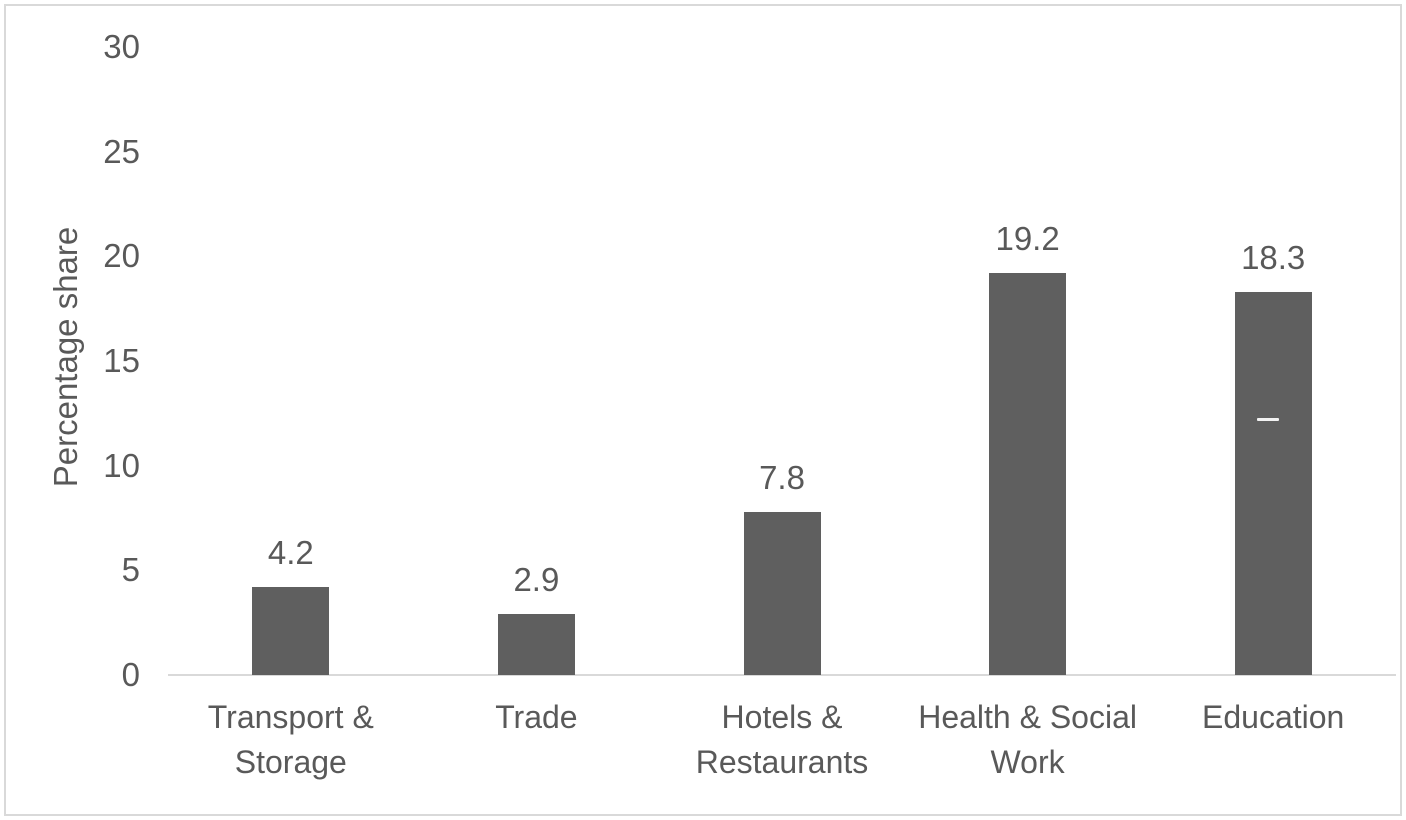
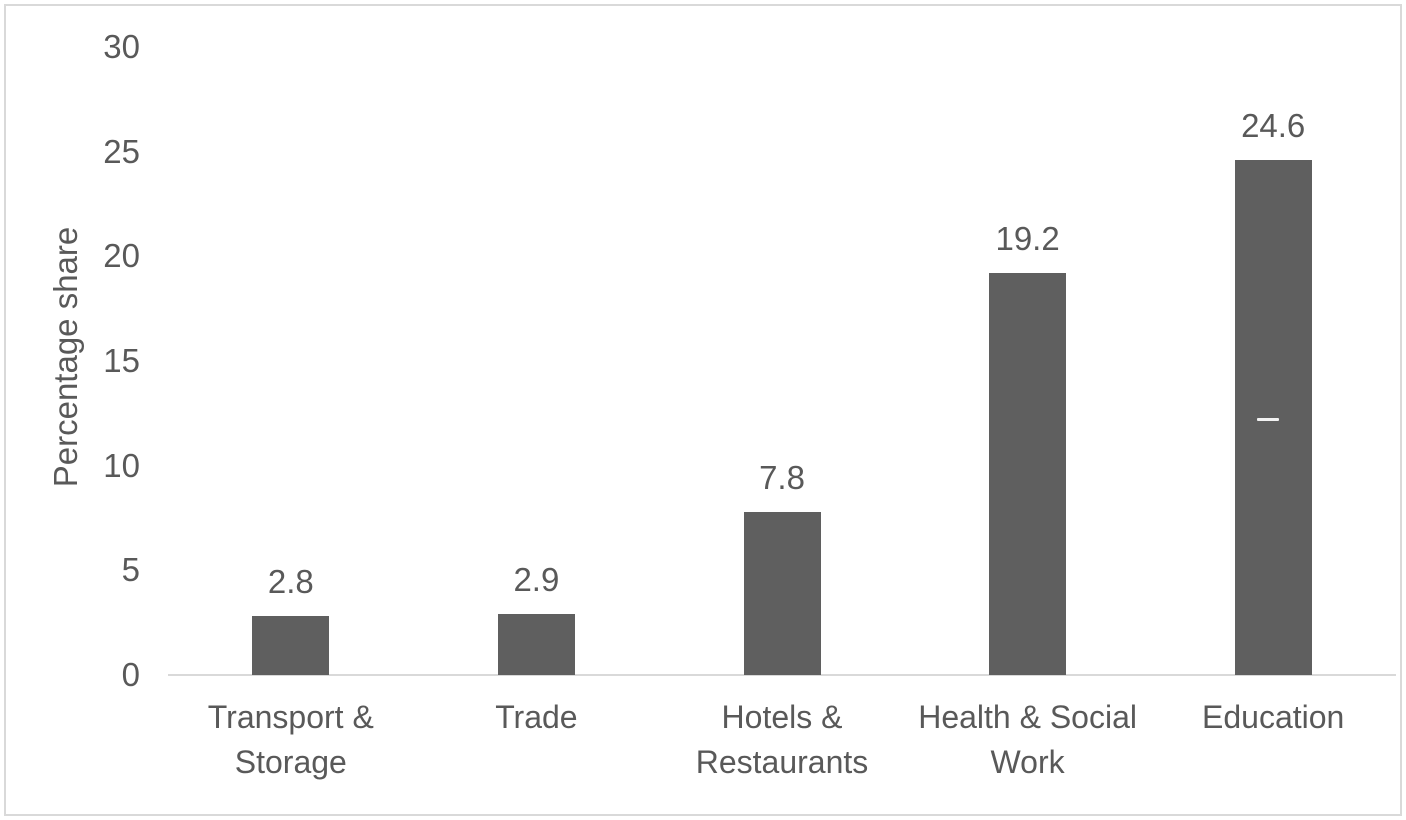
Transport & Storage: 4.2 -> 2.8
Education: 18.3 -> 24.6
